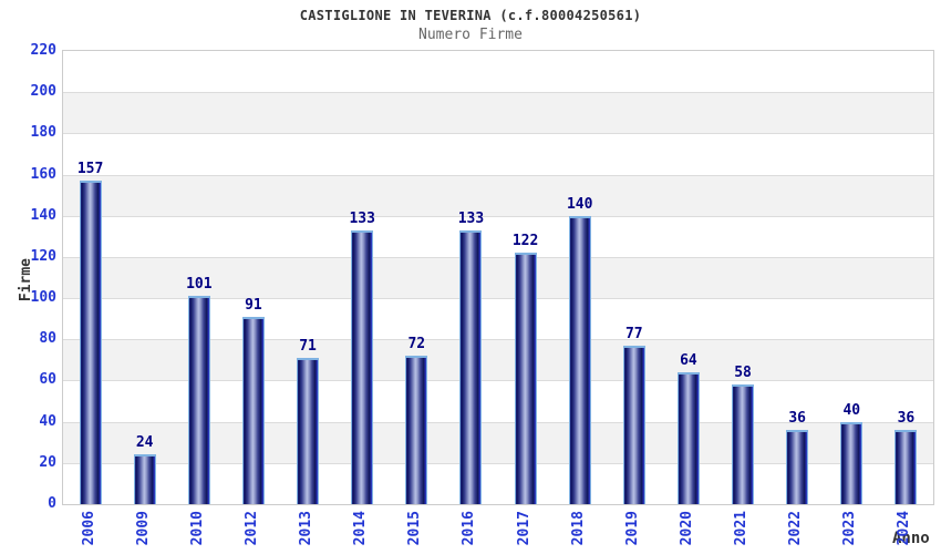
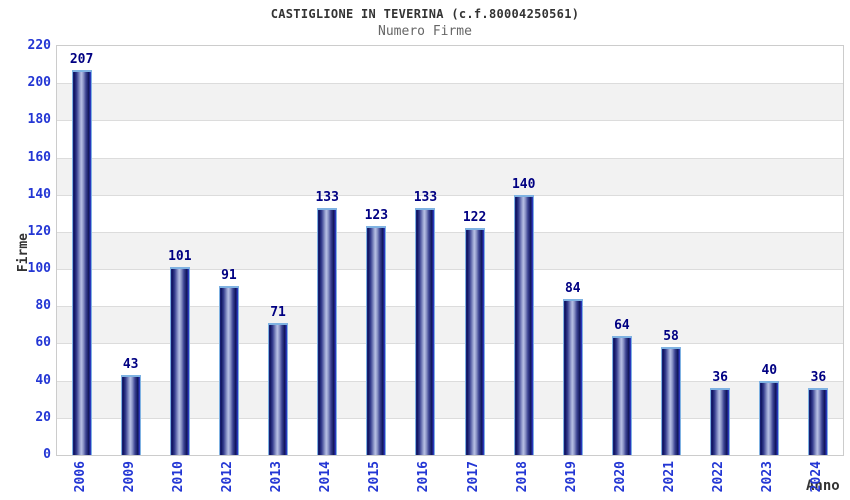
2006: 157 -> 207
2009: 24 -> 43
2015: 72 -> 123
2019: 77 -> 84
